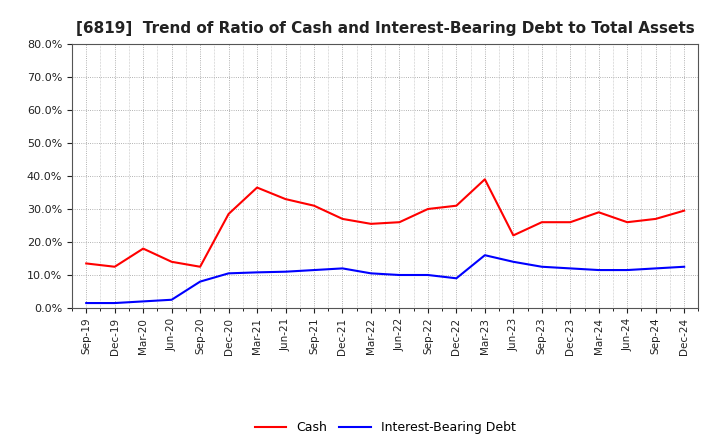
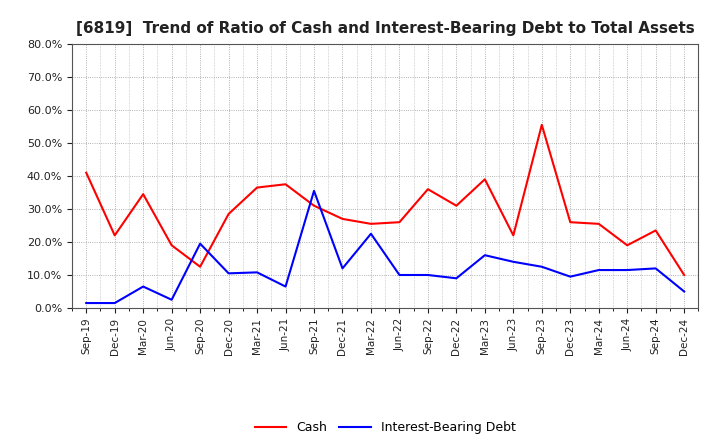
Cash/Sep-19: 13.5% -> 41.0%
Cash/Dec-19: 12.5% -> 22.0%
Cash/Mar-20: 18.0% -> 34.5%
Interest-Bearing Debt/Mar-20: 2.0% -> 6.5%
Cash/Jun-20: 14.0% -> 19.0%
Interest-Bearing Debt/Sep-20: 8.0% -> 19.5%
Cash/Jun-21: 33.0% -> 37.5%
Interest-Bearing Debt/Jun-21: 11.0% -> 6.5%
Interest-Bearing Debt/Sep-21: 11.5% -> 35.5%
Interest-Bearing Debt/Mar-22: 10.5% -> 22.5%
Cash/Sep-22: 30.0% -> 36.0%
Cash/Sep-23: 26.0% -> 55.5%
Interest-Bearing Debt/Dec-23: 12.0% -> 9.5%
Cash/Mar-24: 29.0% -> 25.5%
Cash/Jun-24: 26.0% -> 19.0%
Cash/Sep-24: 27.0% -> 23.5%
Cash/Dec-24: 29.5% -> 10.0%
Interest-Bearing Debt/Dec-24: 12.5% -> 5.0%
